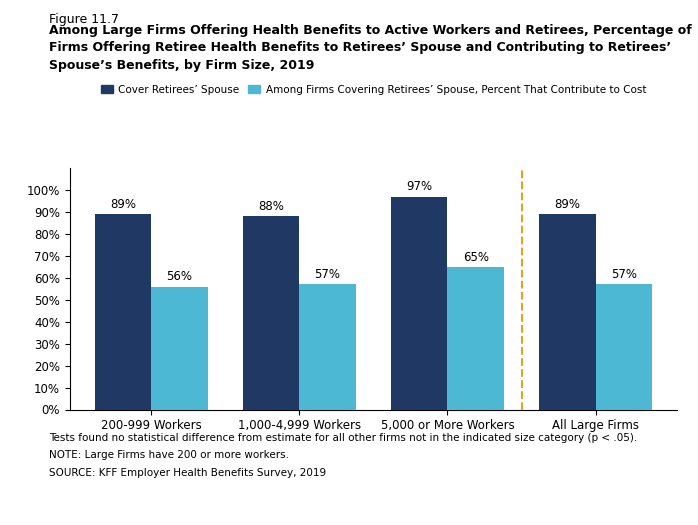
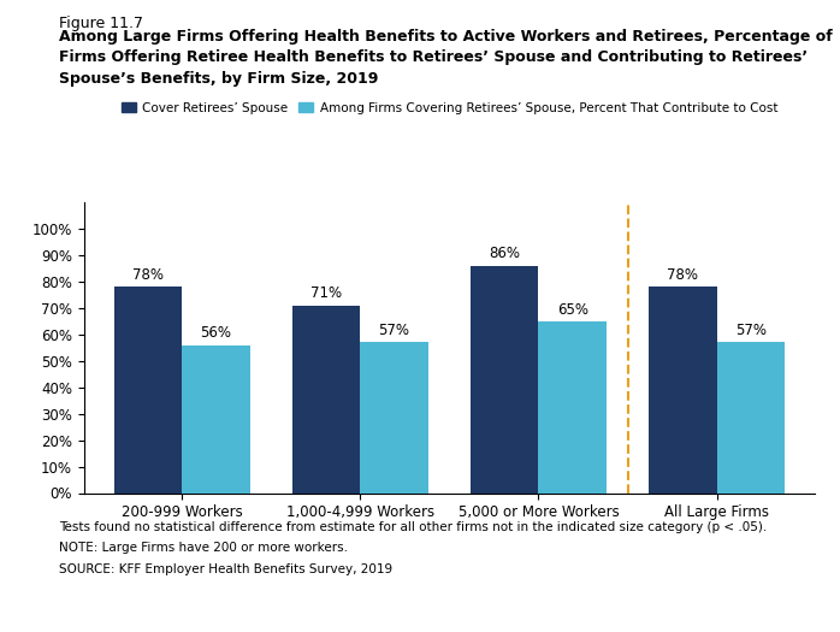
Cover Retirees’ Spouse/200-999 Workers: 89% -> 78%
Cover Retirees’ Spouse/1,000-4,999 Workers: 88% -> 71%
Cover Retirees’ Spouse/5,000 or More Workers: 97% -> 86%
Cover Retirees’ Spouse/All Large Firms: 89% -> 78%
